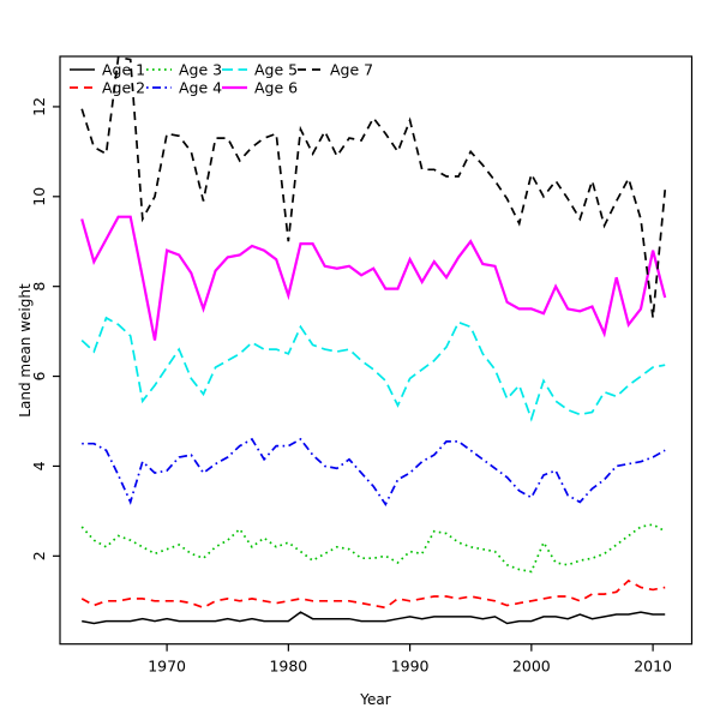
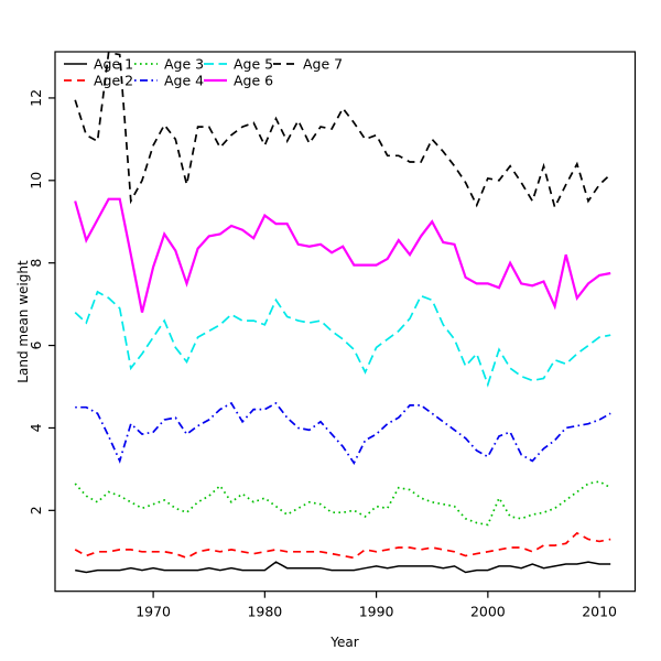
Age 6/1970: 8.8 -> 7.9
Age 7/1970: 11.4 -> 10.8
Age 6/1980: 7.8 -> 9.2
Age 7/1980: 9.0 -> 10.8
Age 6/1990: 8.6 -> 8.0
Age 7/1990: 11.7 -> 11.1
Age 7/2000: 10.5 -> 10.1
Age 6/2010: 8.8 -> 7.7
Age 7/2010: 7.3 -> 9.9
